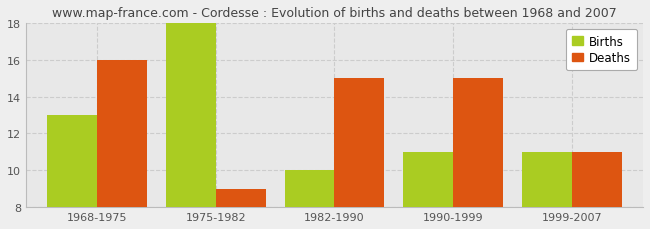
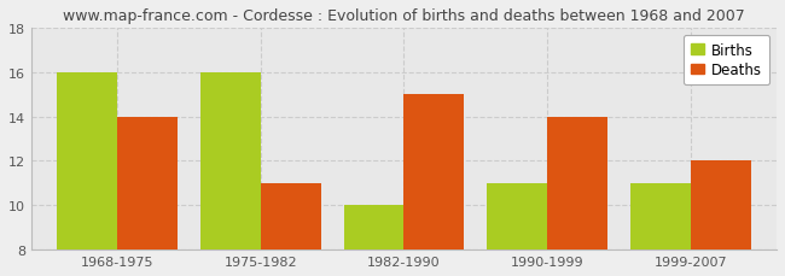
Births/1968-1975: 13 -> 16
Deaths/1968-1975: 16 -> 14
Births/1975-1982: 18 -> 16
Deaths/1975-1982: 9 -> 11
Deaths/1990-1999: 15 -> 14
Deaths/1999-2007: 11 -> 12
